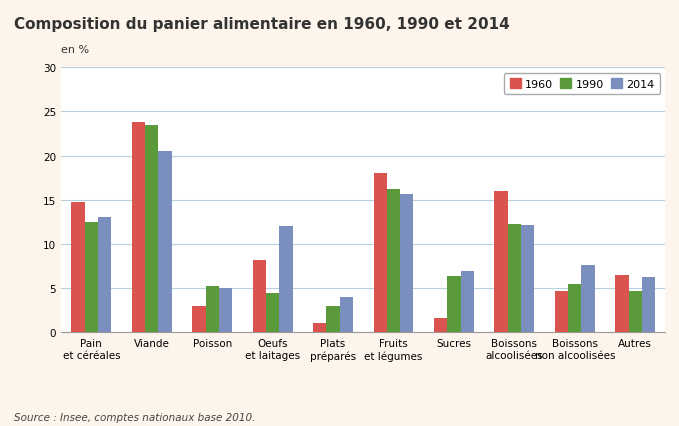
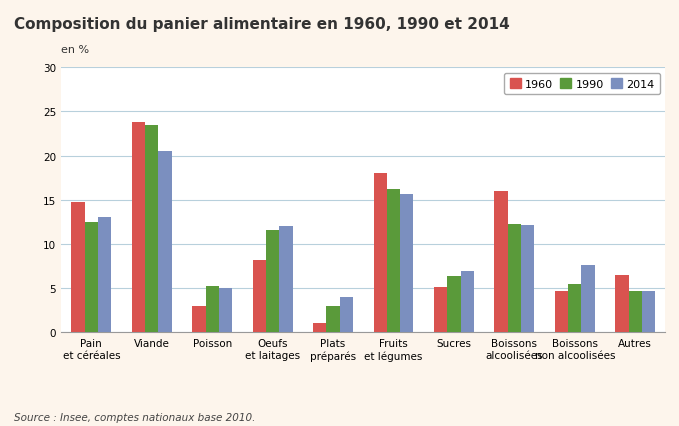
1990/Oeufs et laitages: 4.4 -> 11.6
1960/Sucres: 1.6 -> 5.1
2014/Autres: 6.2 -> 4.7
